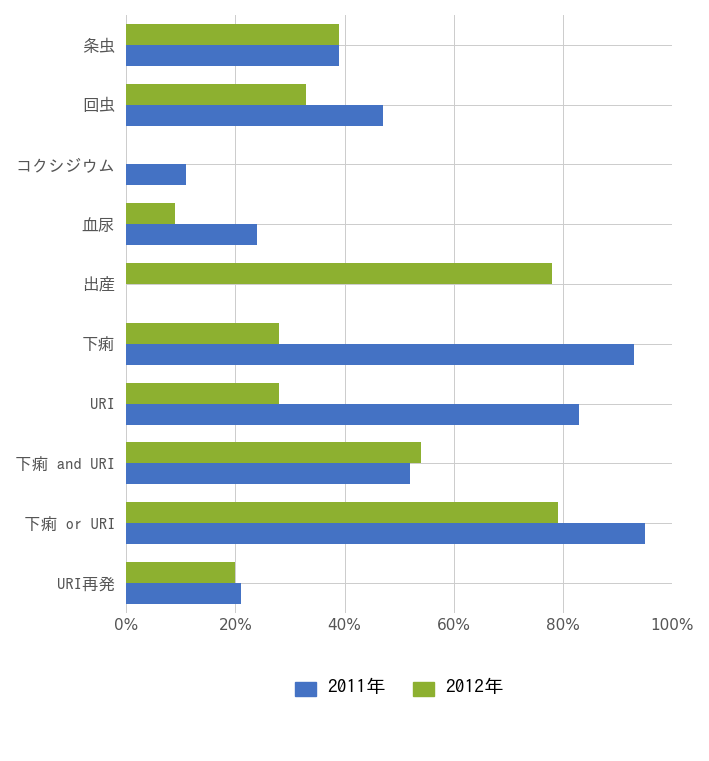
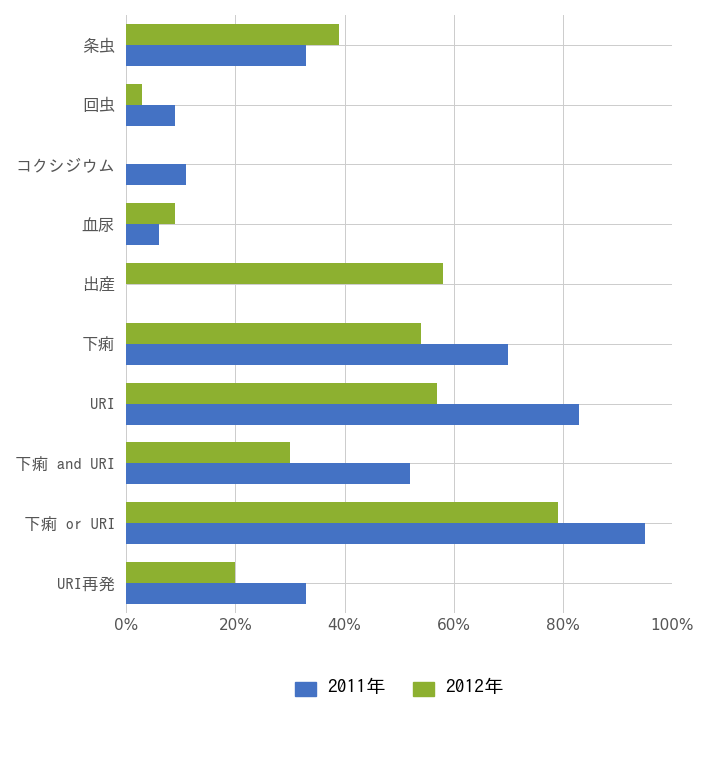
2011年/条虫: 39% -> 33%
2012年/回虫: 33% -> 3%
2011年/回虫: 47% -> 9%
2011年/血尿: 24% -> 6%
2012年/出産: 78% -> 58%
2012年/下痢: 28% -> 54%
2011年/下痢: 93% -> 70%
2012年/URI: 28% -> 57%
2012年/下痢 and URI: 54% -> 30%
2011年/URI再発: 21% -> 33%
